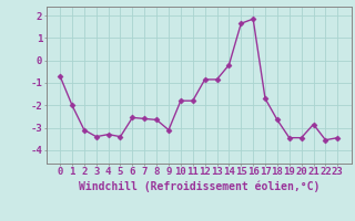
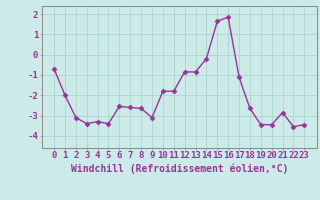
17: -1.70 -> -1.10
